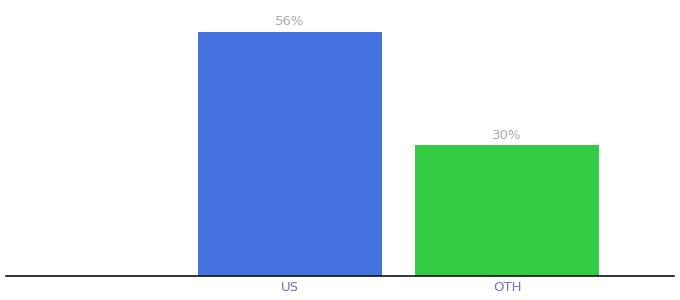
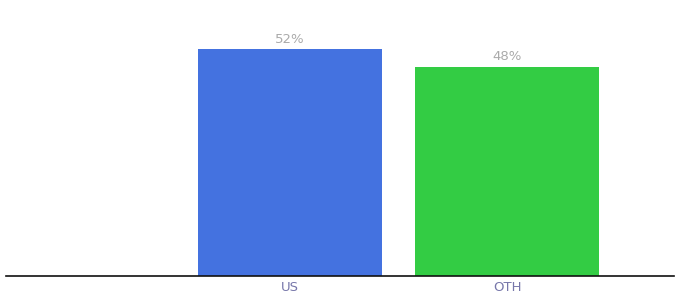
US: 56% -> 52%
OTH: 30% -> 48%
